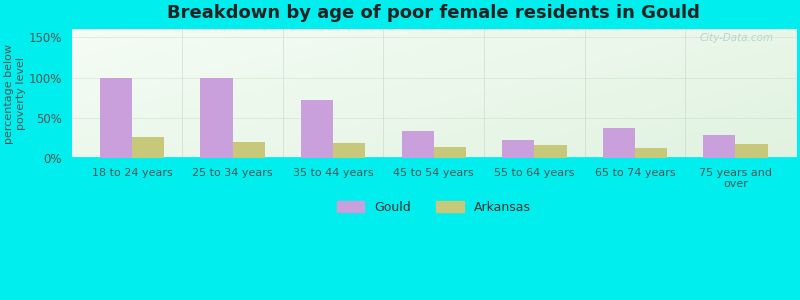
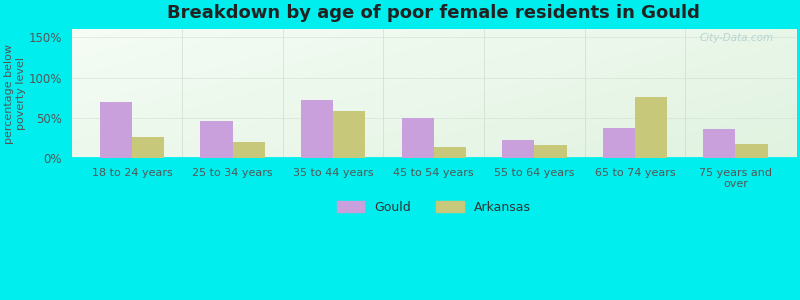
Gould/18 to 24 years: 100% -> 70%
Gould/25 to 34 years: 100% -> 46%
Arkansas/35 to 44 years: 18% -> 58%
Gould/45 to 54 years: 33% -> 50%
Arkansas/65 to 74 years: 13% -> 76%
Gould/75 years and over: 29% -> 36%
